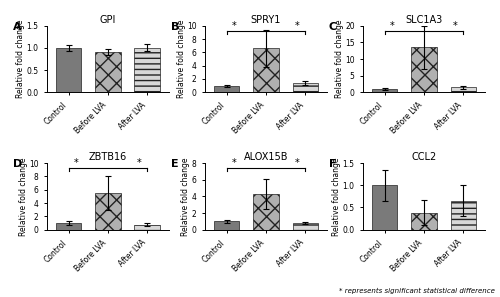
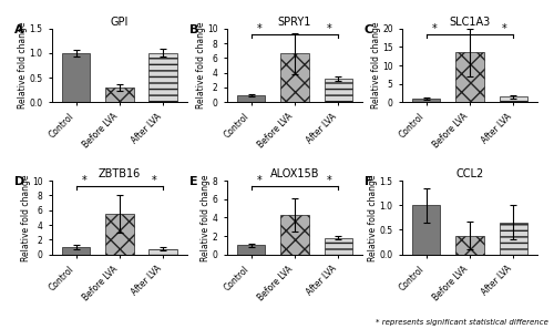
GPI/Before LVA: 0.9 -> 0.3
SPRY1/After LVA: 1.4 -> 3.2
ALOX15B/After LVA: 0.8 -> 1.8
